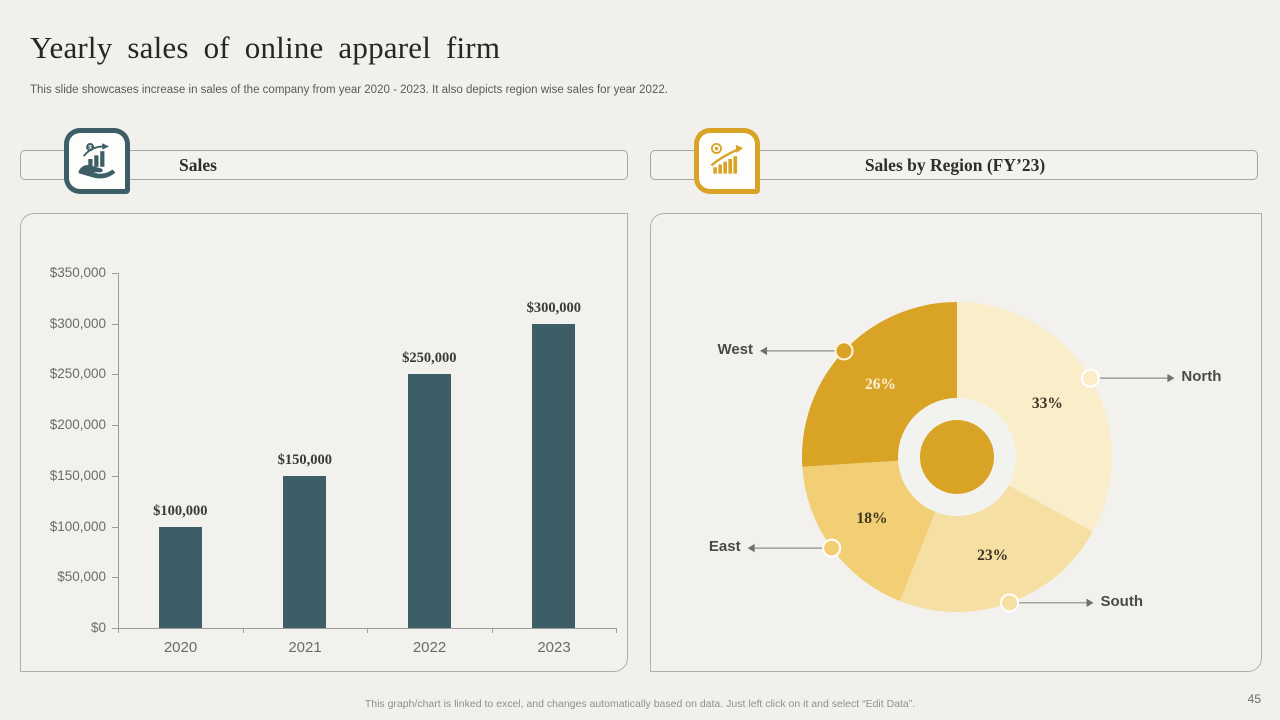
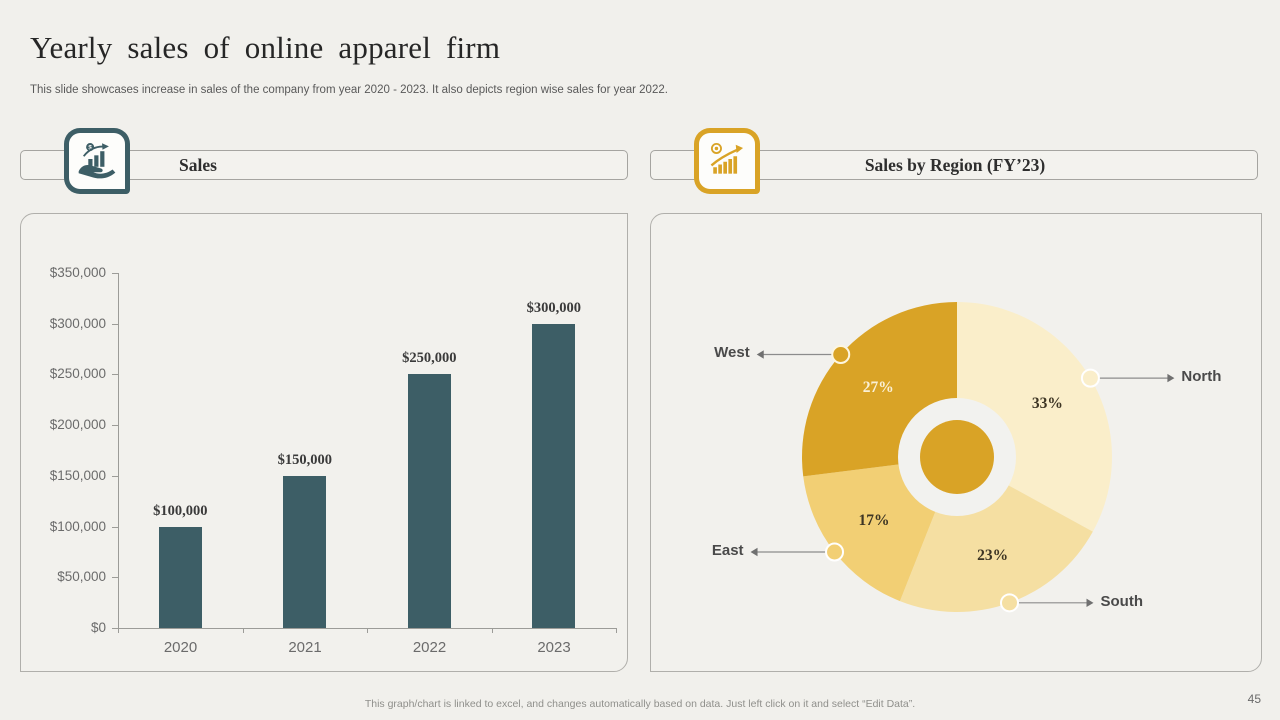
Sales by Region (FY’23)/East: 18% -> 17%
Sales by Region (FY’23)/West: 26% -> 27%
